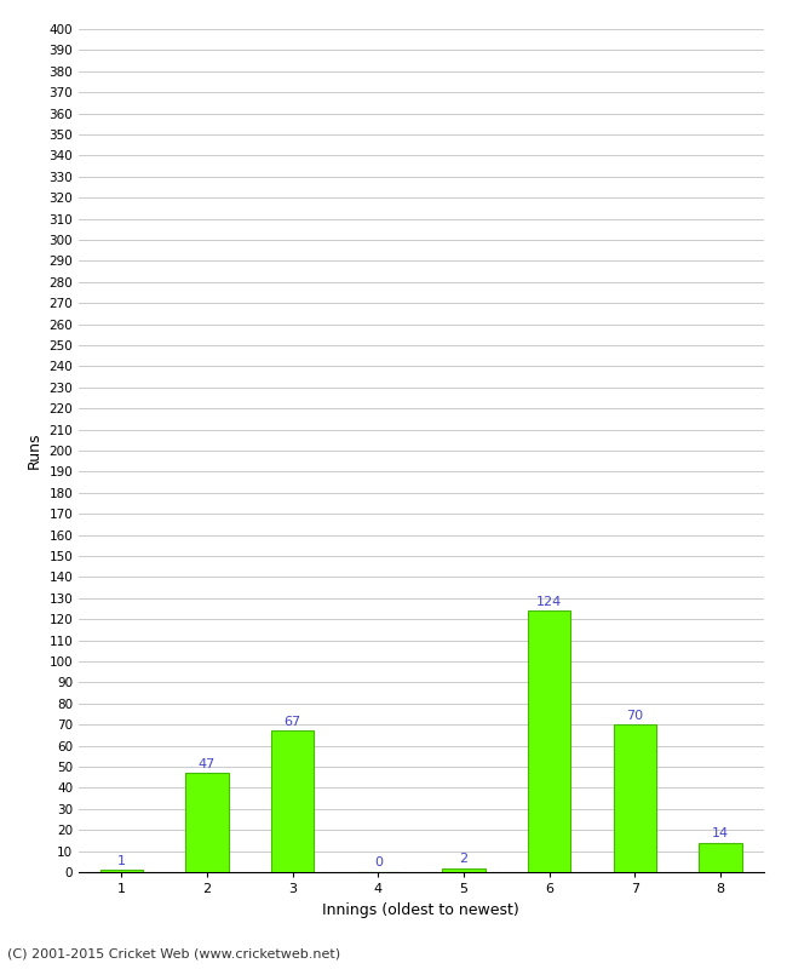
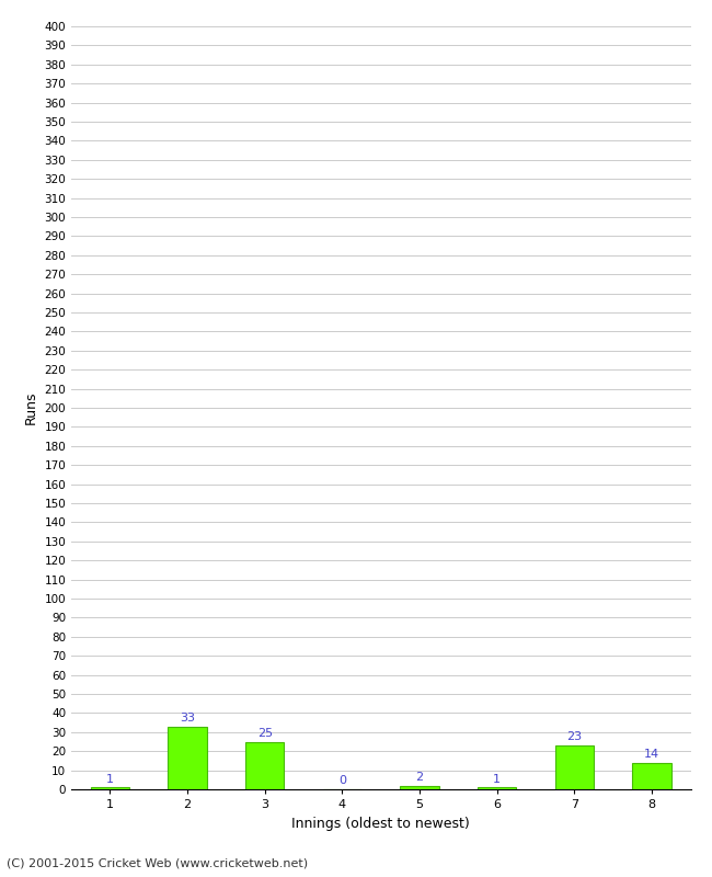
2: 47 -> 33
3: 67 -> 25
6: 124 -> 1
7: 70 -> 23
